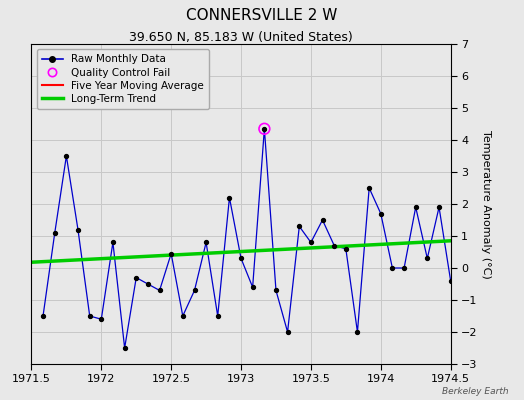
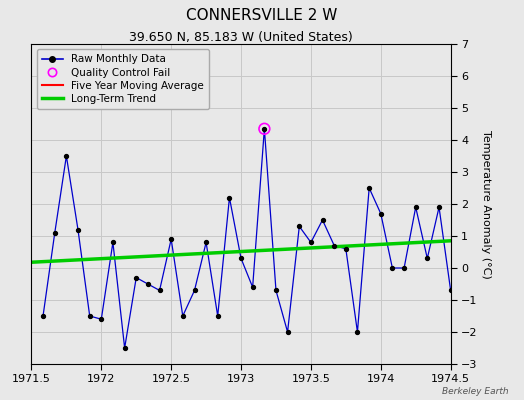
Raw Monthly Data/1972.5: 0.45 -> 0.90
Raw Monthly Data/1974.5: -0.40 -> -0.70
